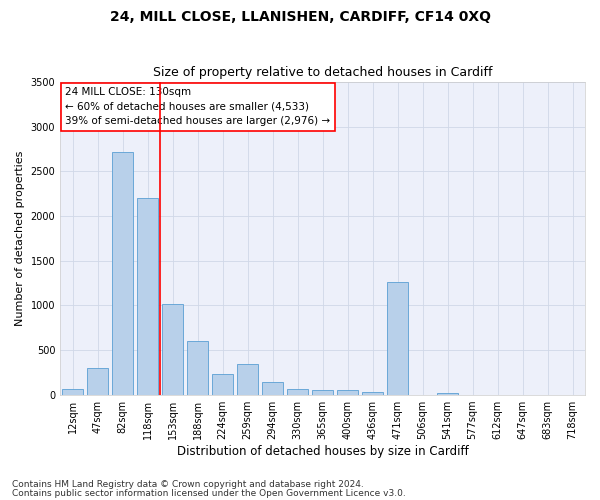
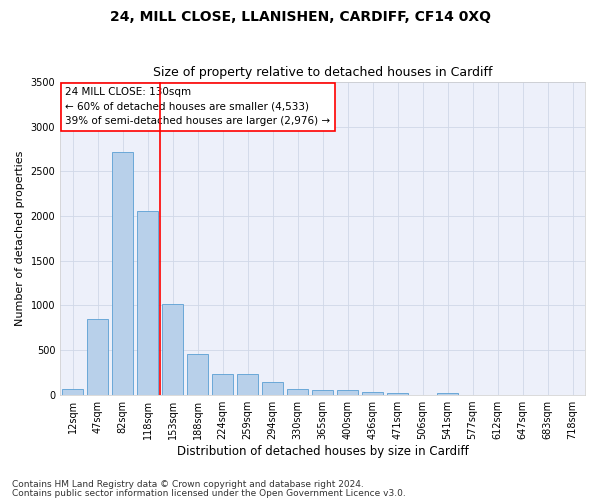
47sqm: 300 -> 850
118sqm: 2200 -> 2060
188sqm: 600 -> 460
259sqm: 340 -> 230
471sqm: 1260 -> 20
